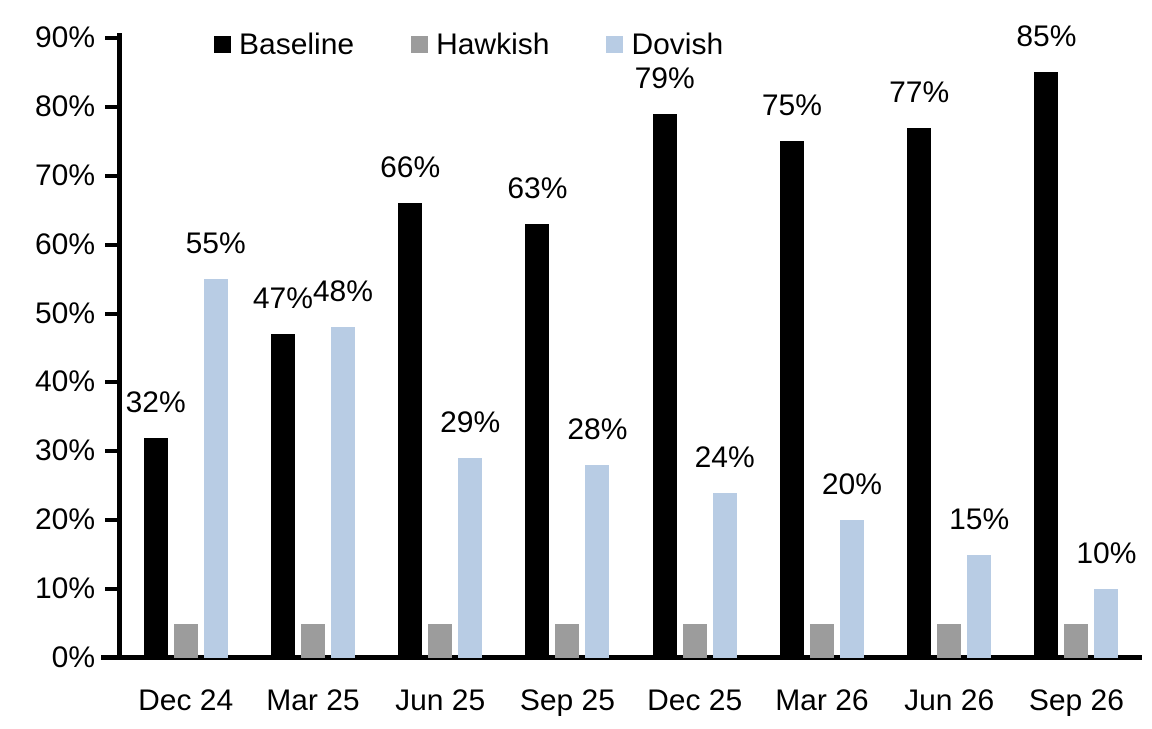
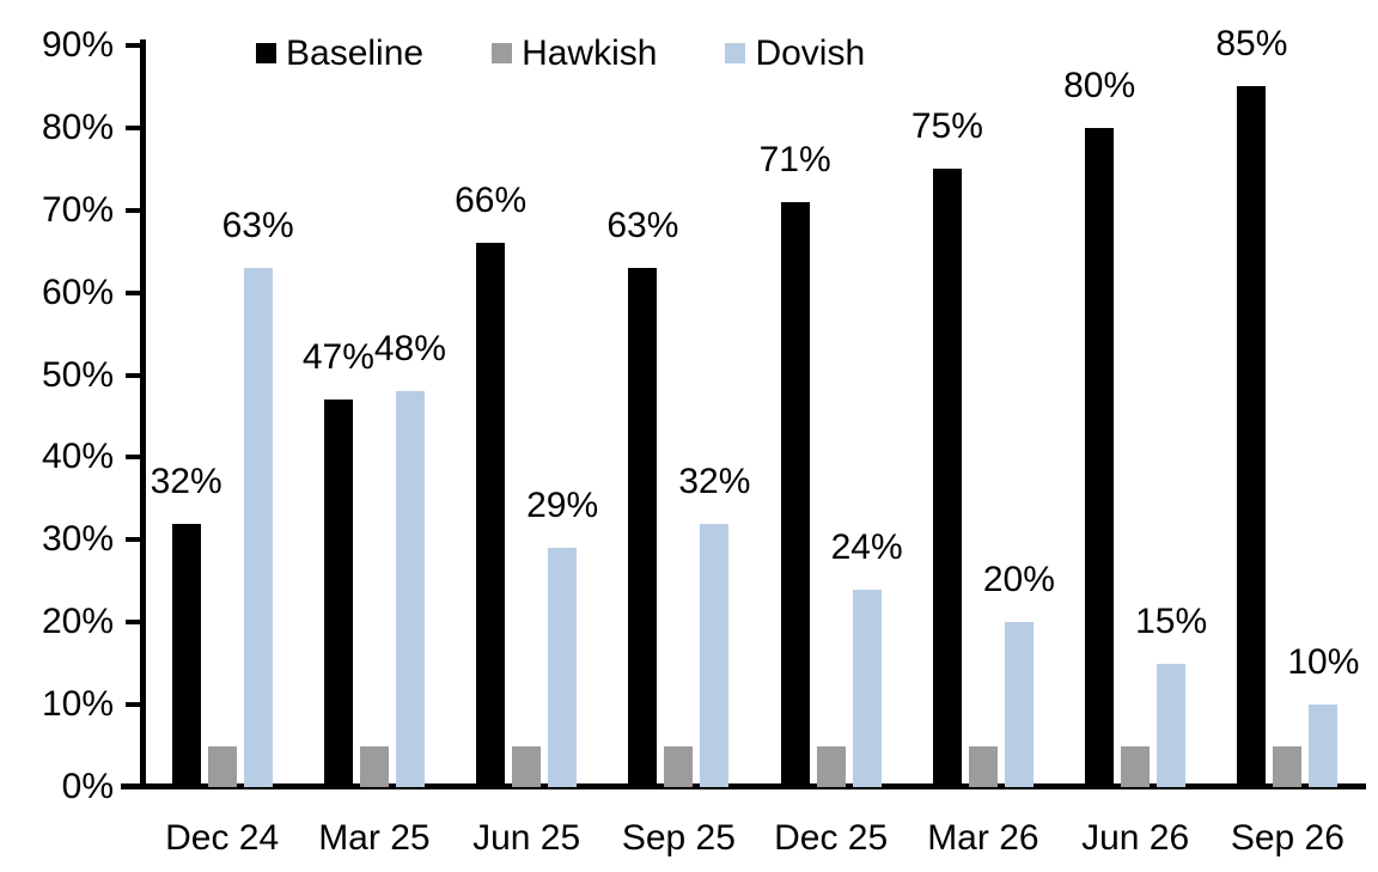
Dovish/Dec 24: 55% -> 63%
Dovish/Sep 25: 28% -> 32%
Baseline/Dec 25: 79% -> 71%
Baseline/Jun 26: 77% -> 80%
